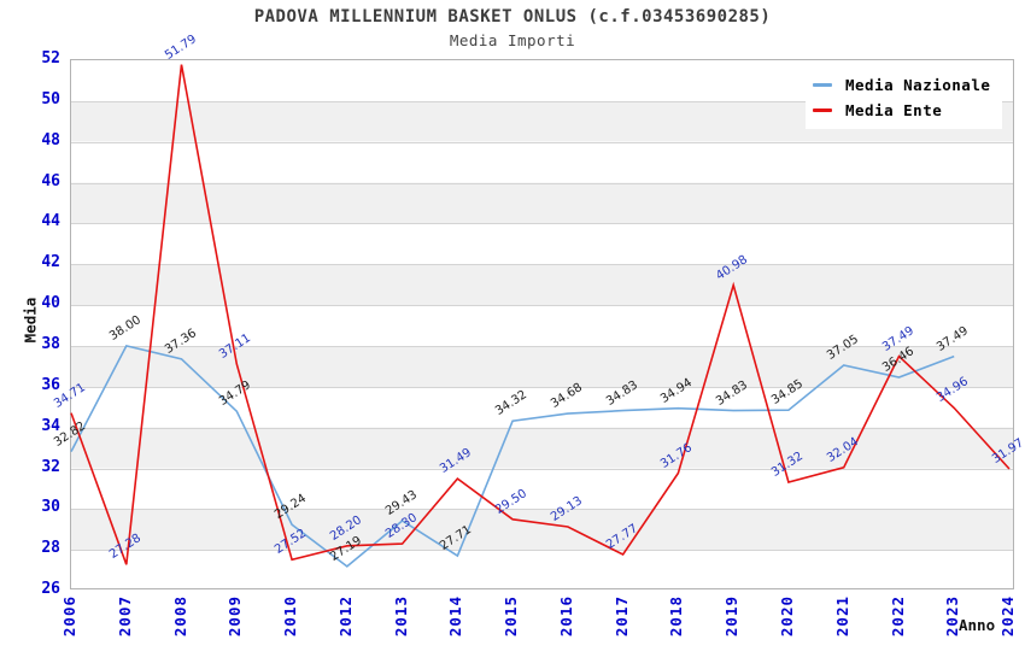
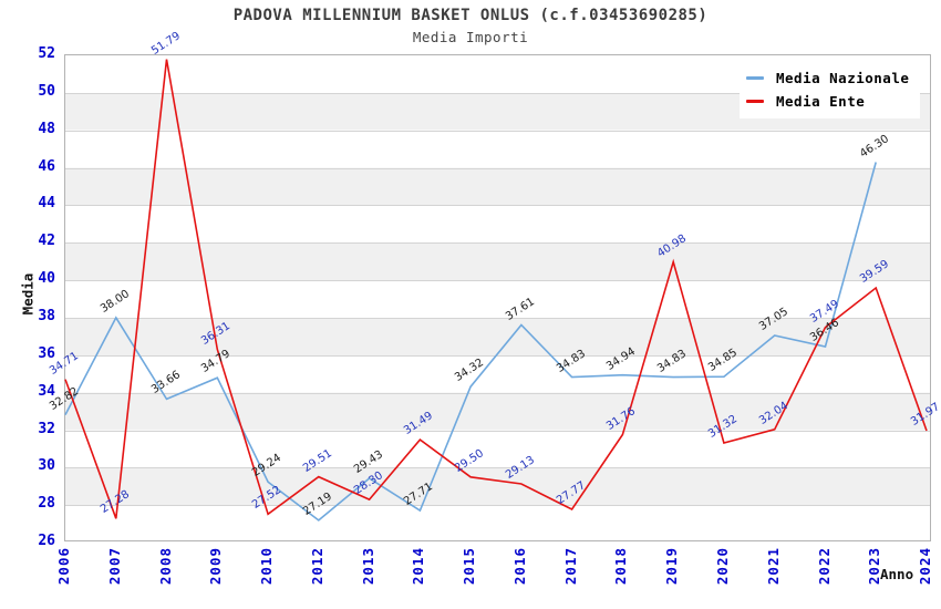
Media Nazionale/2008: 37.36 -> 33.66
Media Ente/2009: 37.11 -> 36.31
Media Ente/2012: 28.20 -> 29.51
Media Nazionale/2016: 34.68 -> 37.61
Media Nazionale/2023: 37.49 -> 46.30
Media Ente/2023: 34.96 -> 39.59
